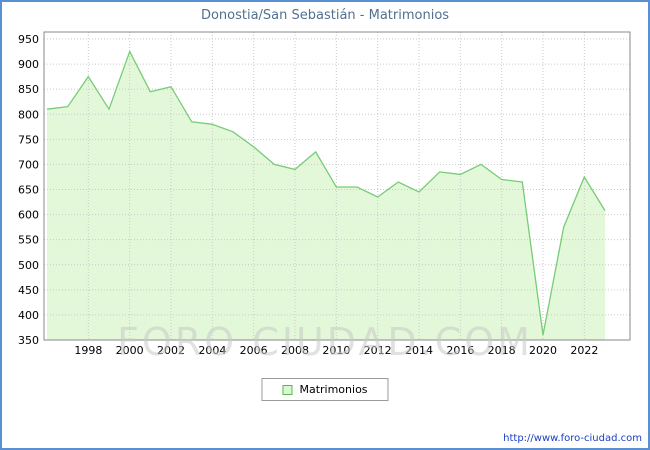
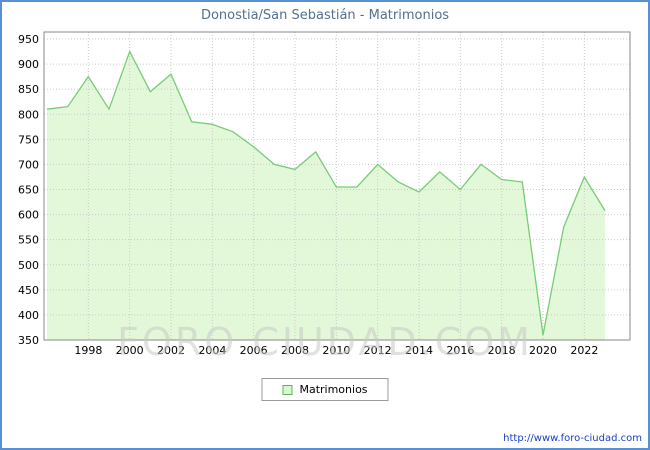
2002: 860 -> 880
2012: 640 -> 700
2016: 680 -> 650
